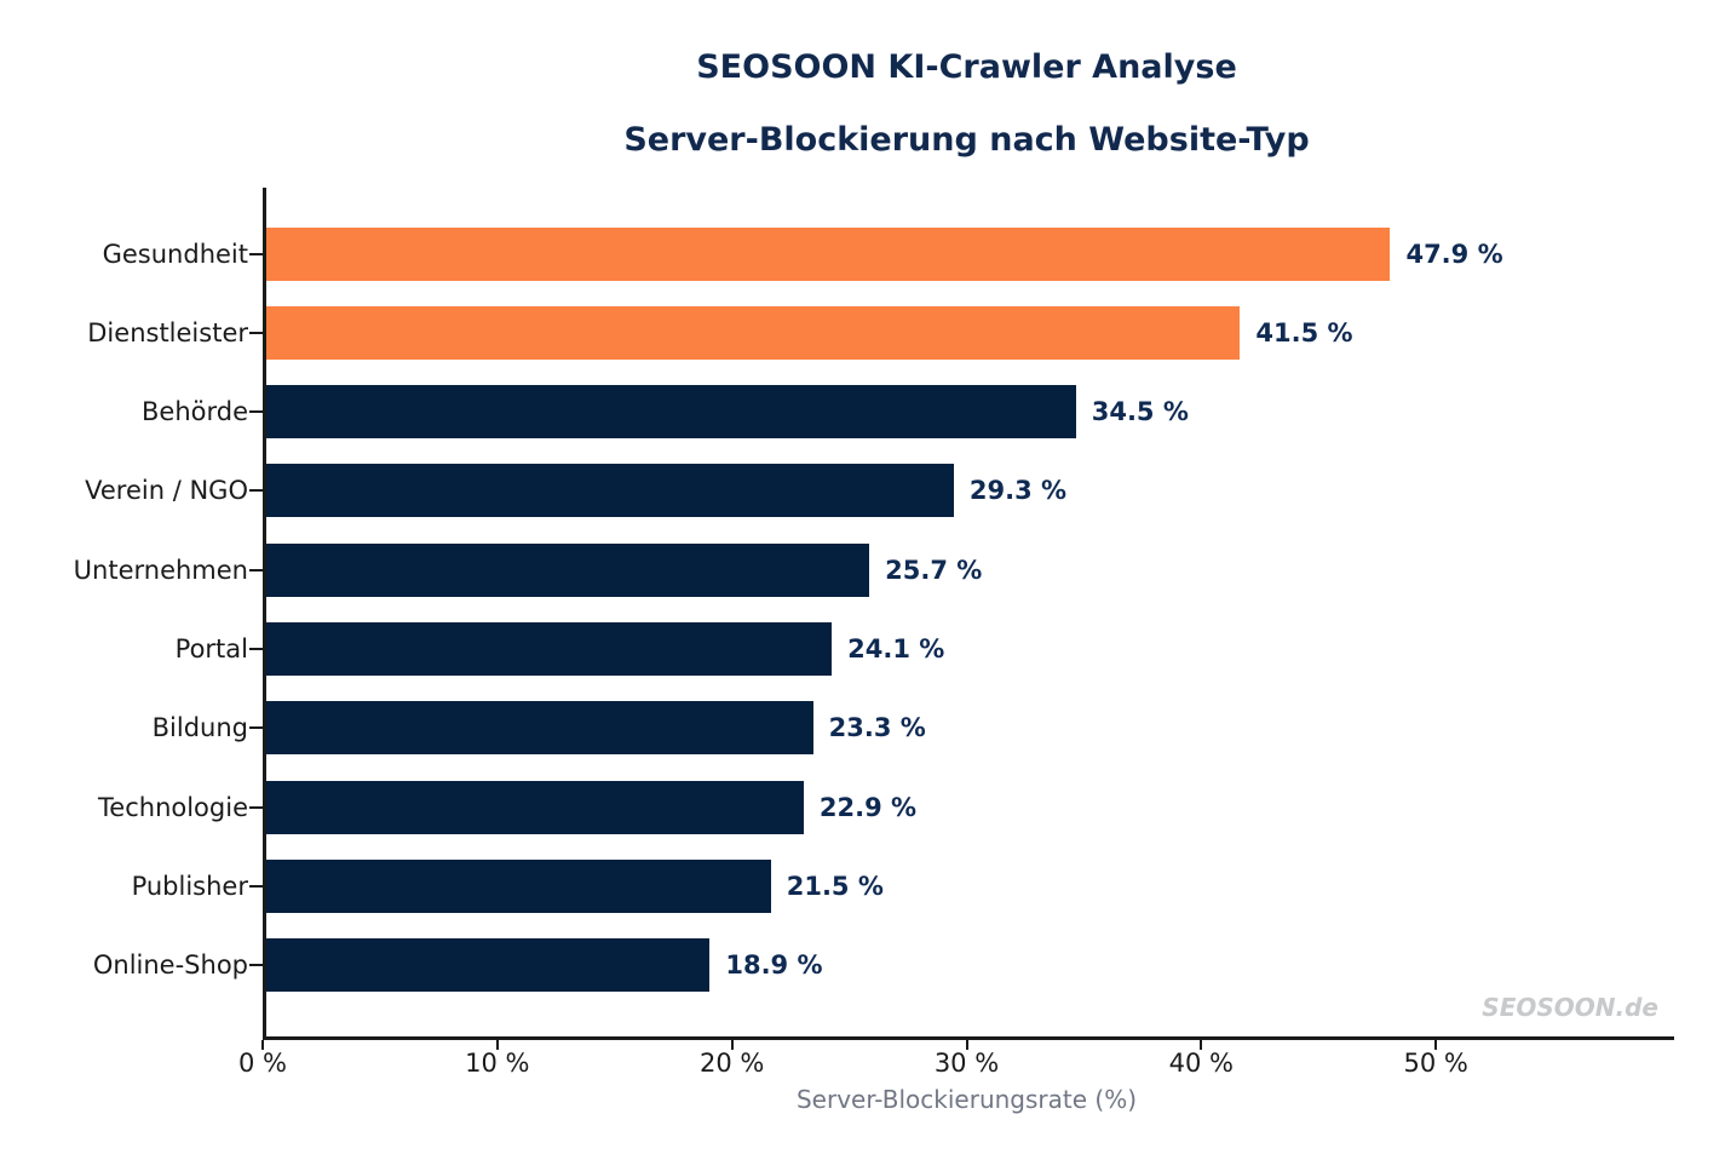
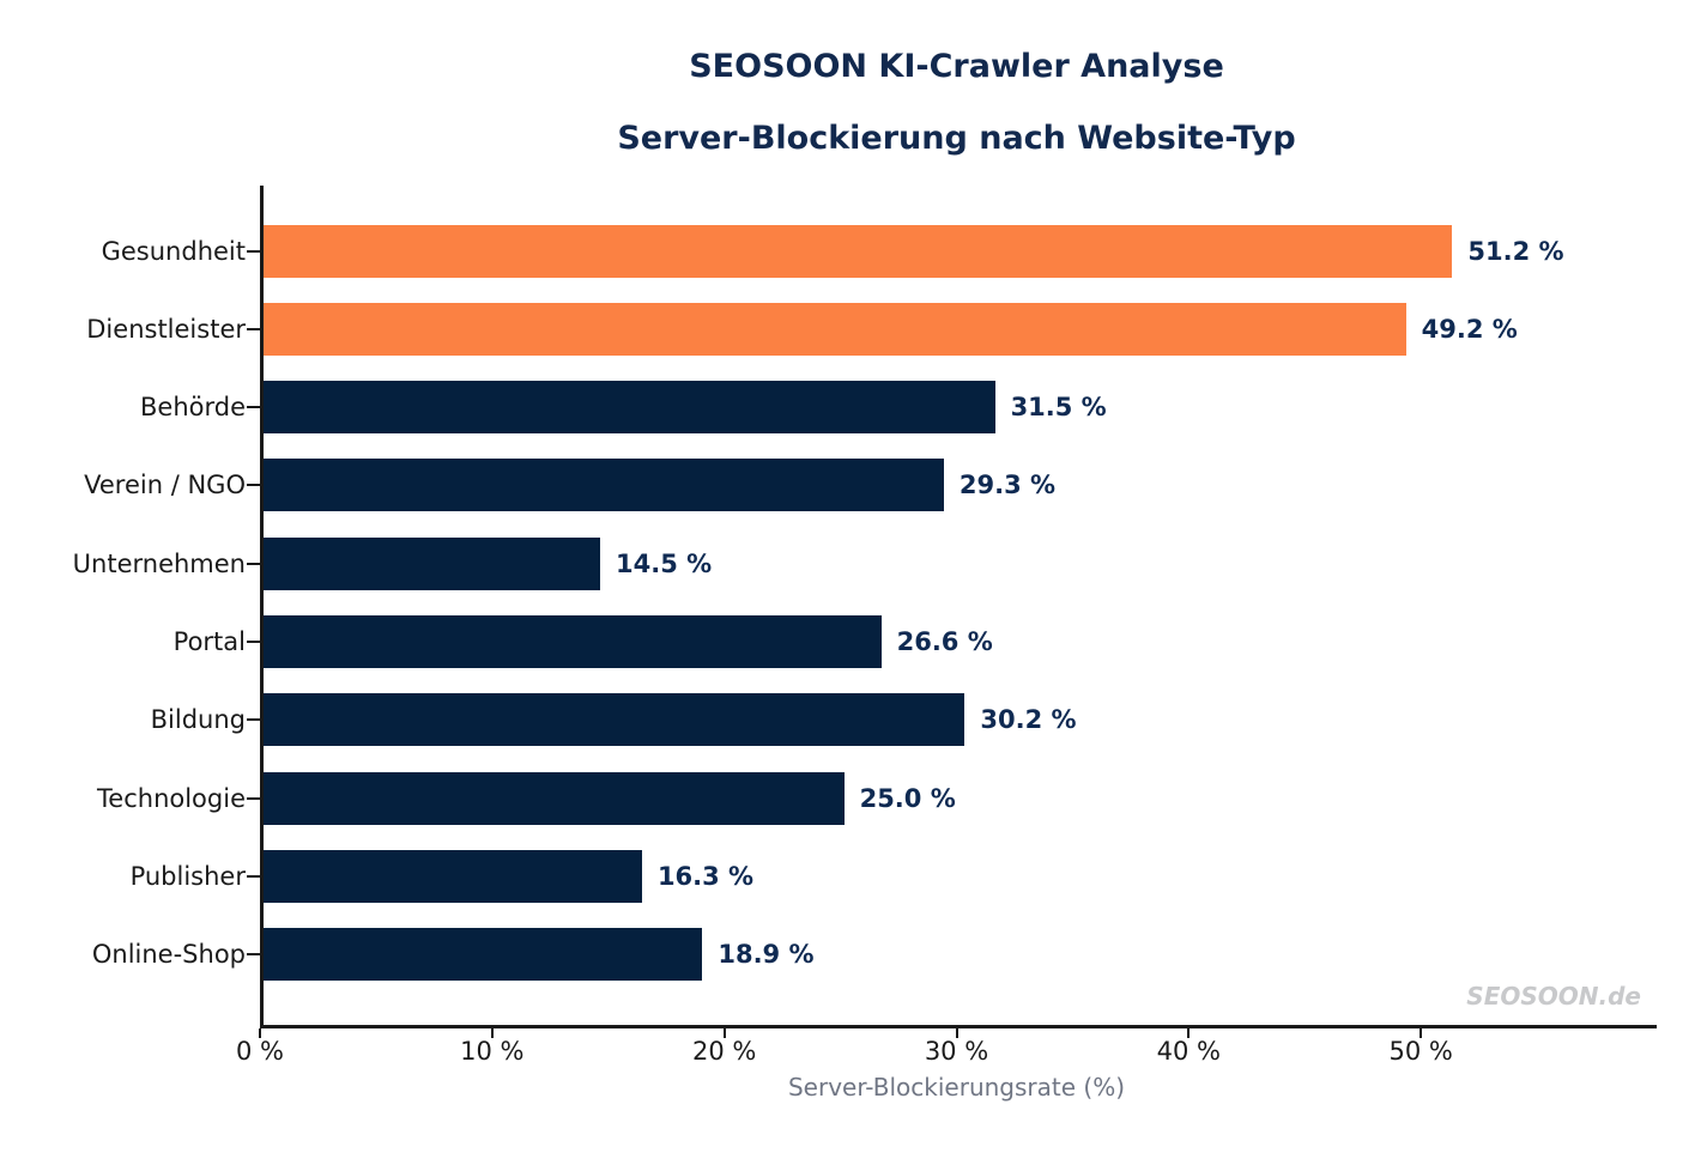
Gesundheit: 47.9 -> 51.2
Dienstleister: 41.5 -> 49.2
Behörde: 34.5 -> 31.5
Unternehmen: 25.7 -> 14.5
Portal: 24.1 -> 26.6
Bildung: 23.3 -> 30.2
Technologie: 22.9 -> 25.0
Publisher: 21.5 -> 16.3
